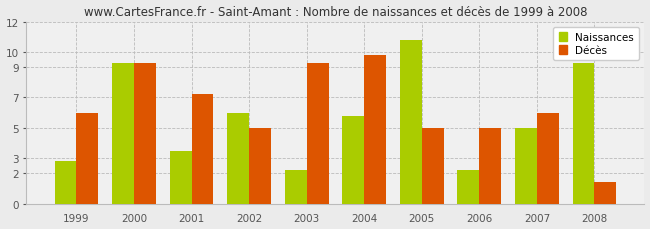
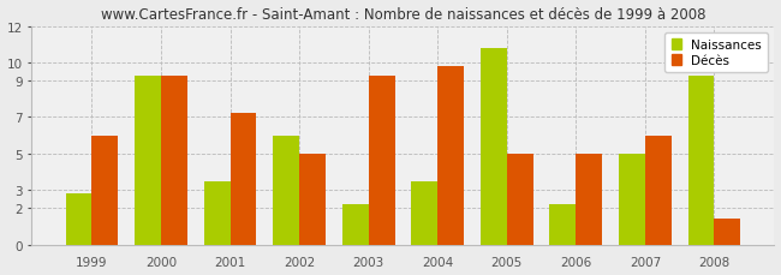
Naissances/2004: 5.8 -> 3.5
